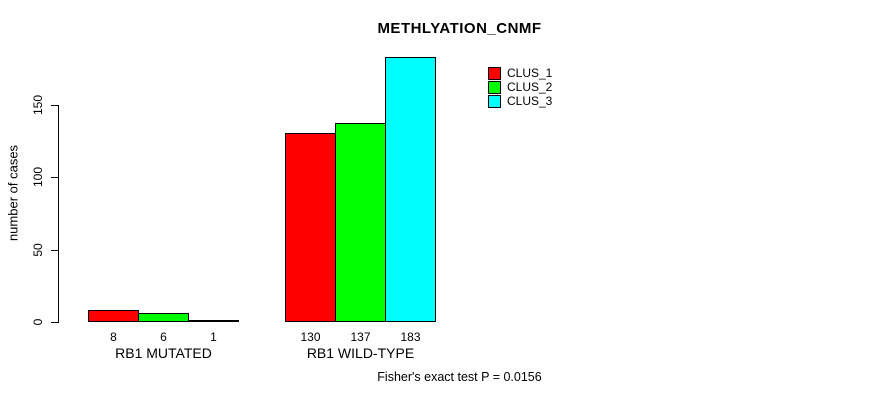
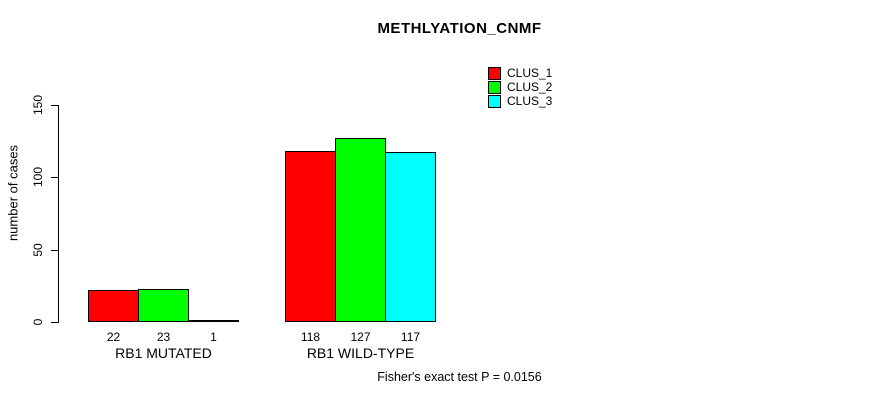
CLUS_1/RB1 MUTATED: 8 -> 22
CLUS_2/RB1 MUTATED: 6 -> 23
CLUS_1/RB1 WILD-TYPE: 130 -> 118
CLUS_2/RB1 WILD-TYPE: 137 -> 127
CLUS_3/RB1 WILD-TYPE: 183 -> 117
